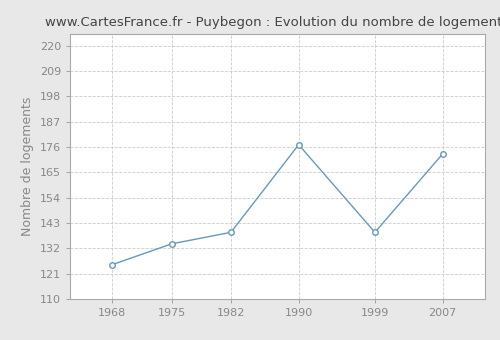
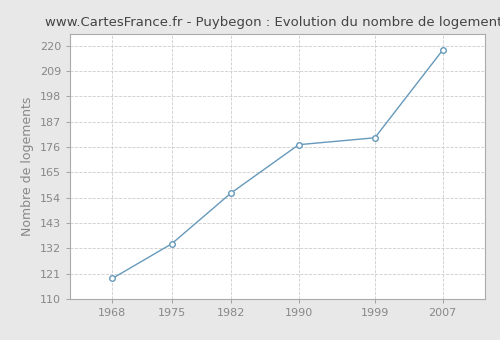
1968: 125 -> 119
1982: 139 -> 156
1999: 139 -> 180
2007: 173 -> 218
